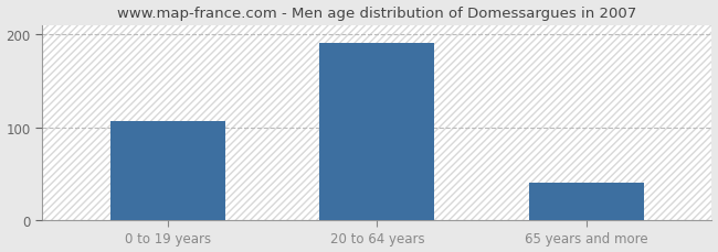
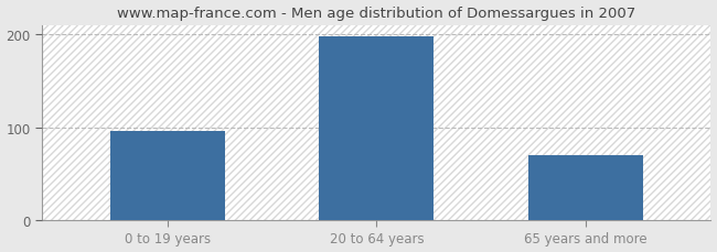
0 to 19 years: 107 -> 96
20 to 64 years: 191 -> 198
65 years and more: 40 -> 70
